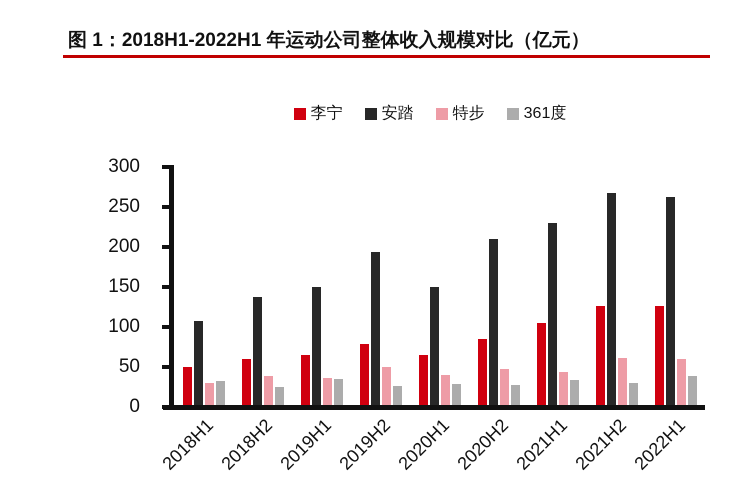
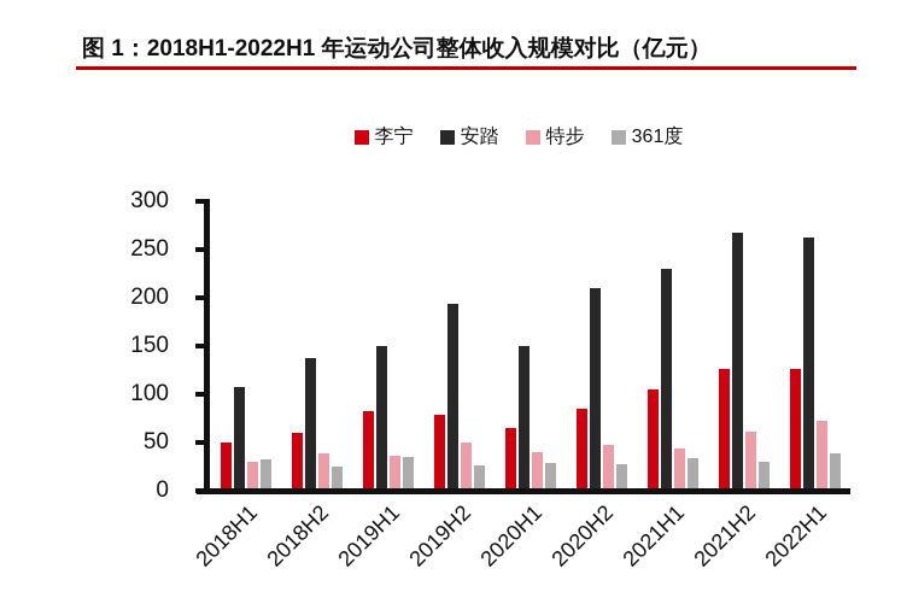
李宁/2019H1: 60 -> 80
特步/2022H1: 60 -> 70
